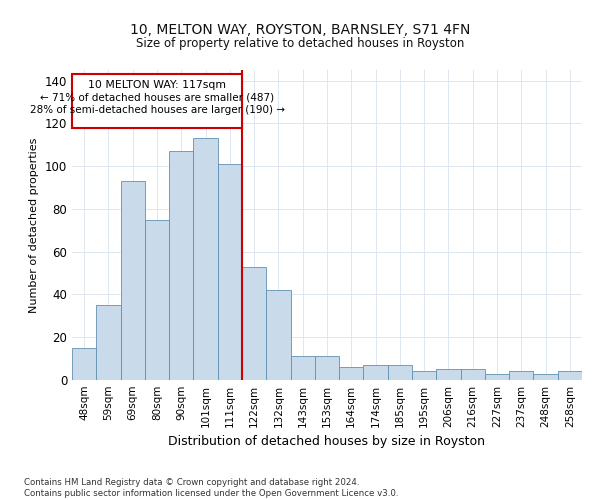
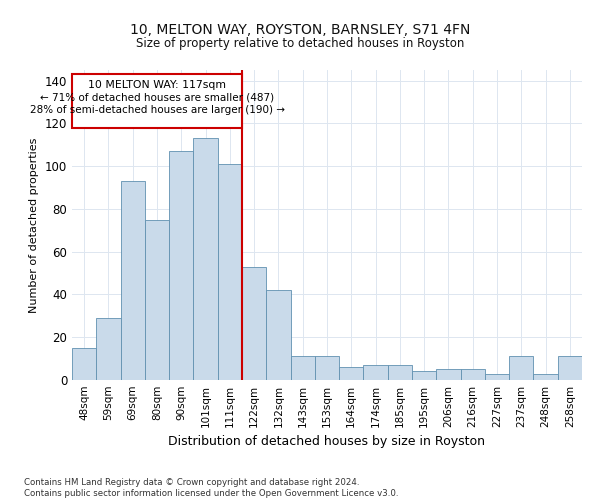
59sqm: 35 -> 29
237sqm: 4 -> 11
258sqm: 4 -> 11
